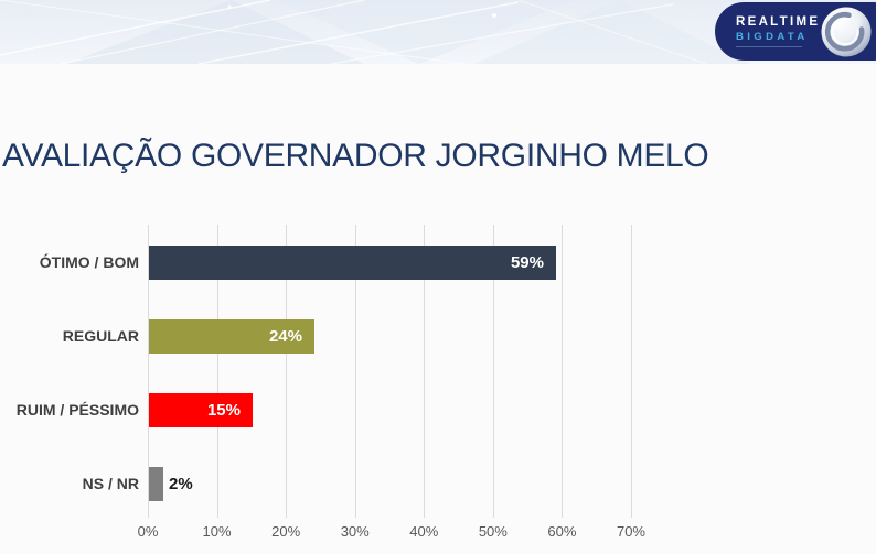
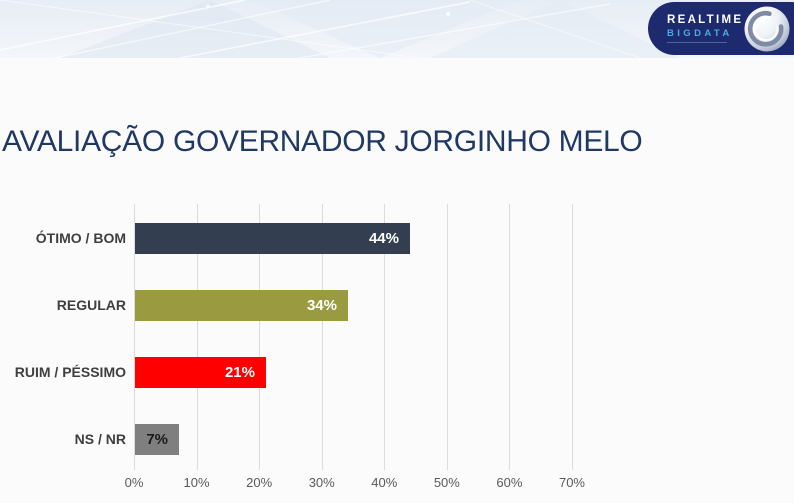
ÓTIMO / BOM: 59% -> 44%
REGULAR: 24% -> 34%
RUIM / PÉSSIMO: 15% -> 21%
NS / NR: 2% -> 7%
